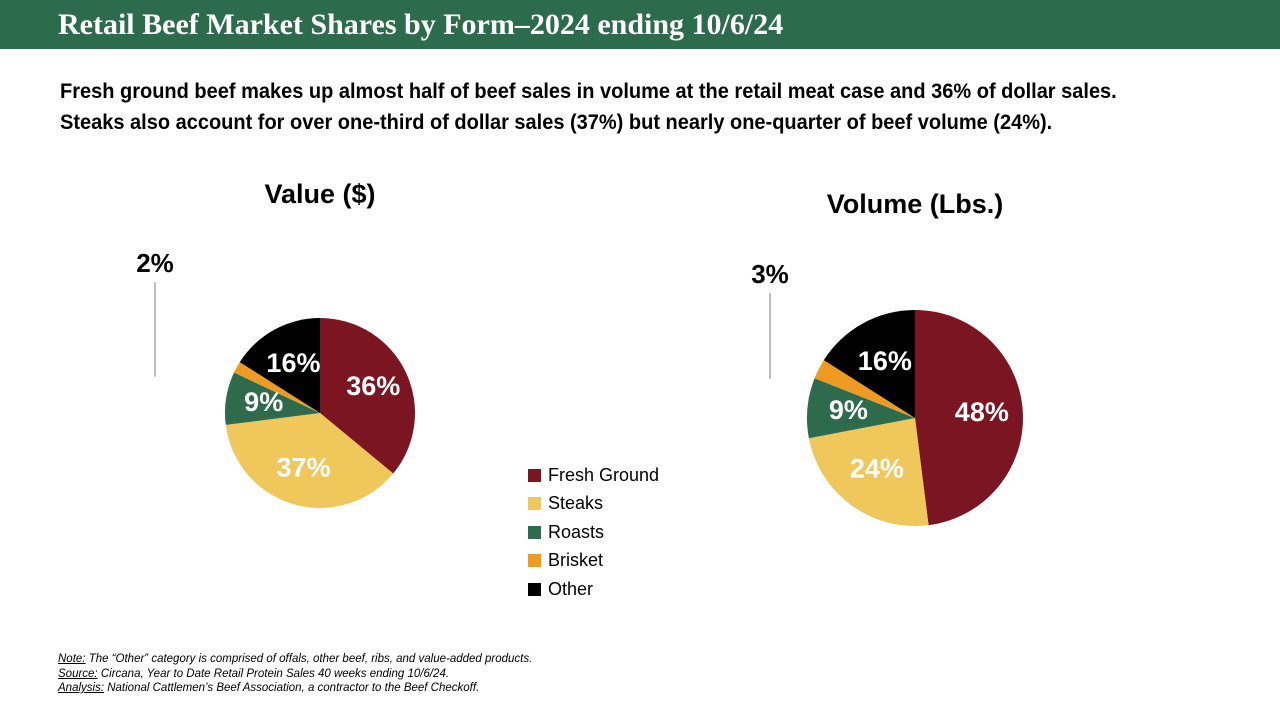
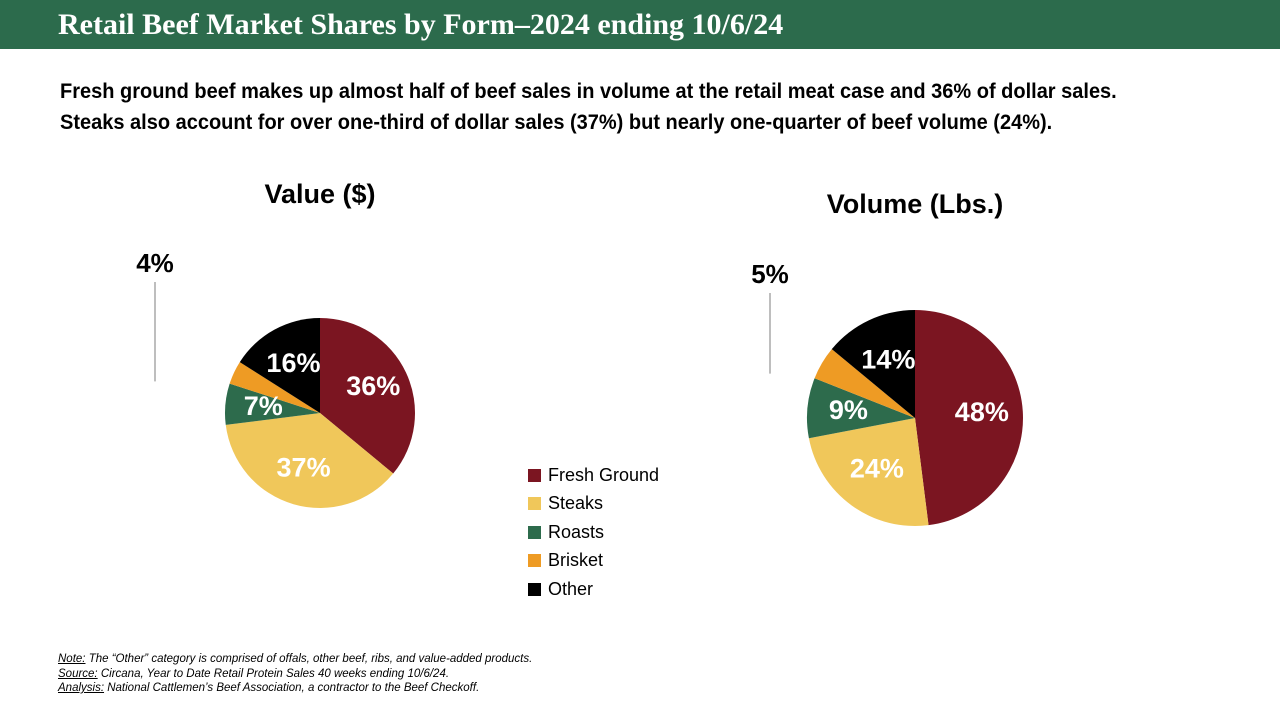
Value ($)/Roasts: 9% -> 7%
Value ($)/Brisket: 2% -> 4%
Volume (Lbs.)/Brisket: 3% -> 5%
Volume (Lbs.)/Other: 16% -> 14%
